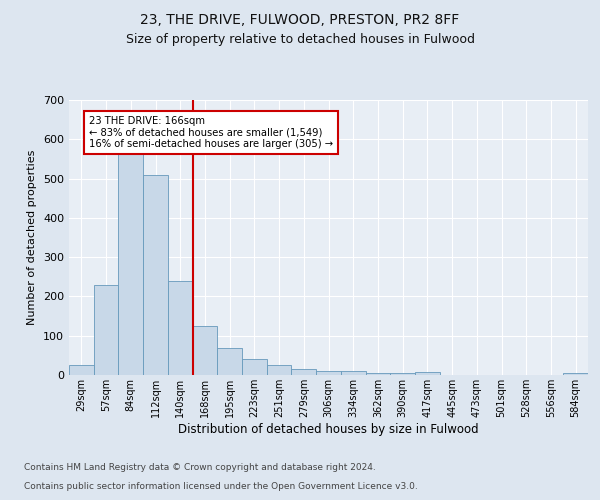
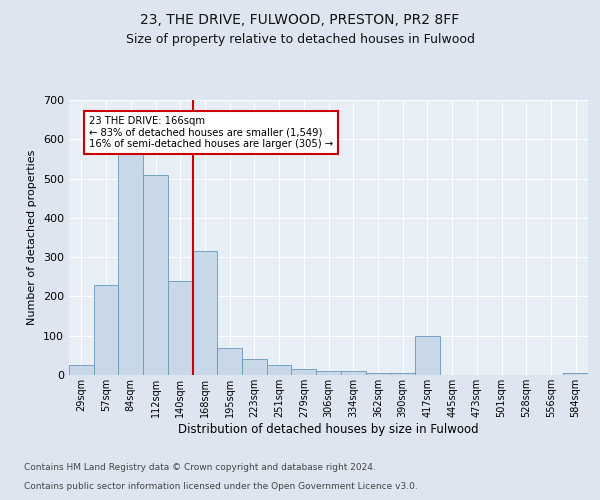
168sqm: 125 -> 315
417sqm: 7 -> 100
